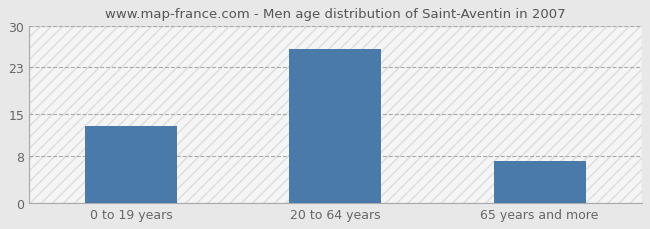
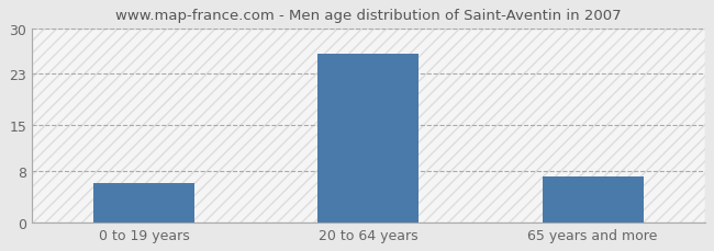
0 to 19 years: 13 -> 6
